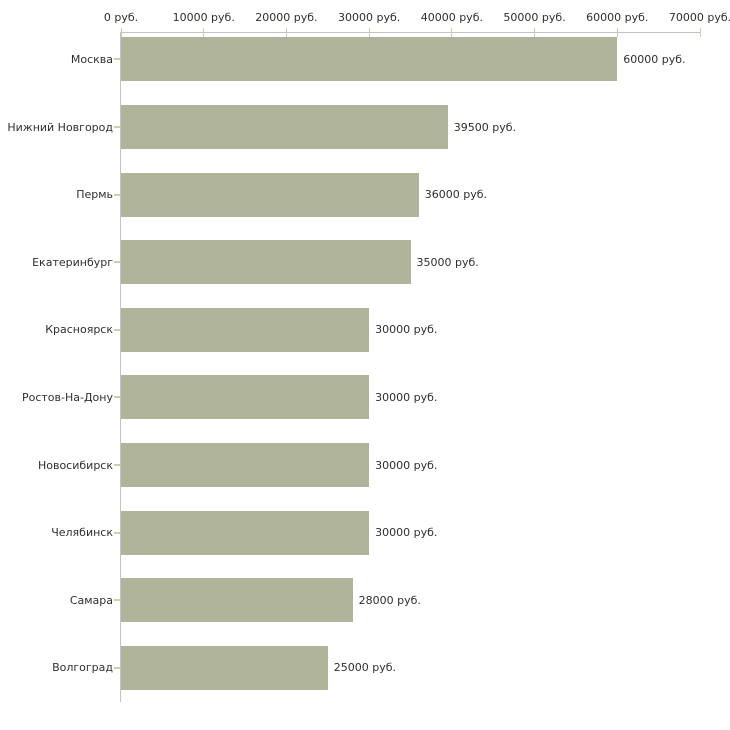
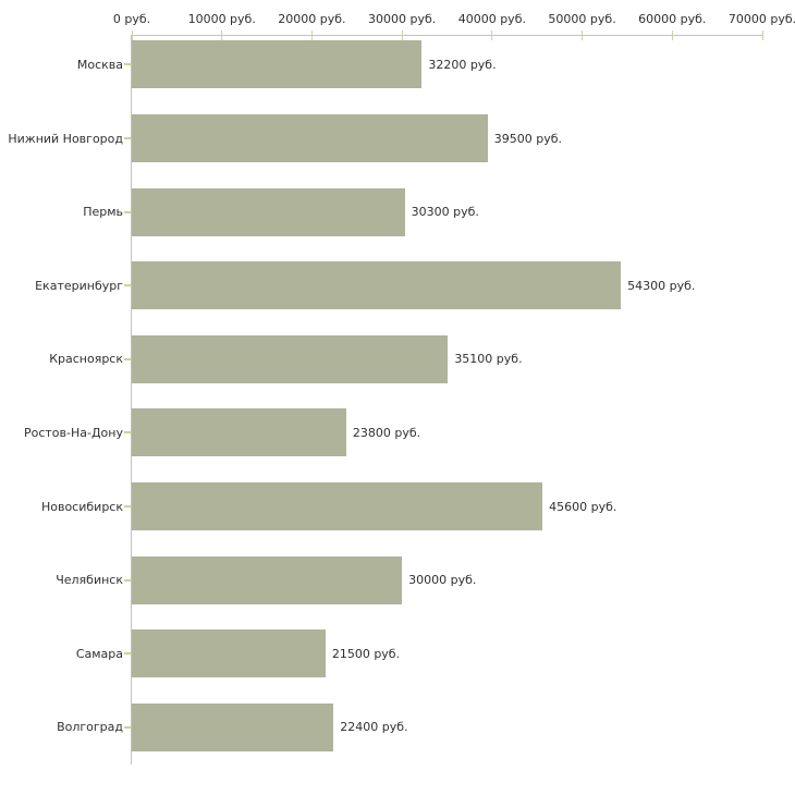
Москва: 60000 -> 32200
Пермь: 36000 -> 30300
Екатеринбург: 35000 -> 54300
Красноярск: 30000 -> 35100
Ростов-На-Дону: 30000 -> 23800
Новосибирск: 30000 -> 45600
Самара: 28000 -> 21500
Волгоград: 25000 -> 22400
